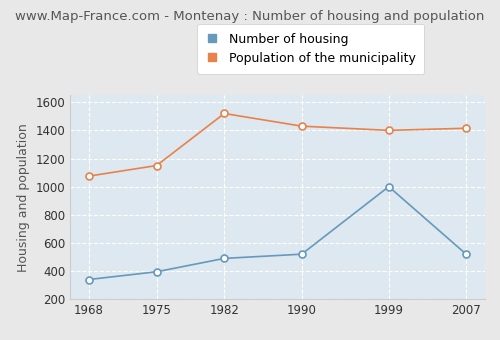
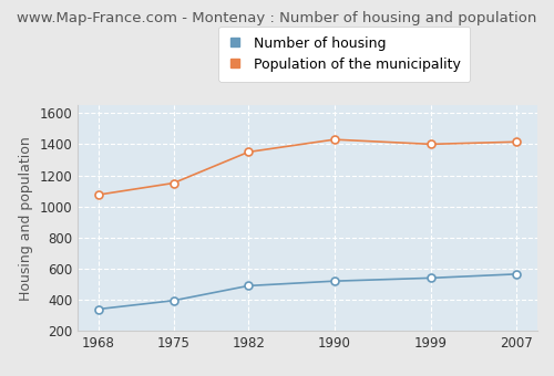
Population of the municipality/1982: 1520 -> 1350
Number of housing/1999: 1000 -> 540
Number of housing/2007: 520 -> 560
